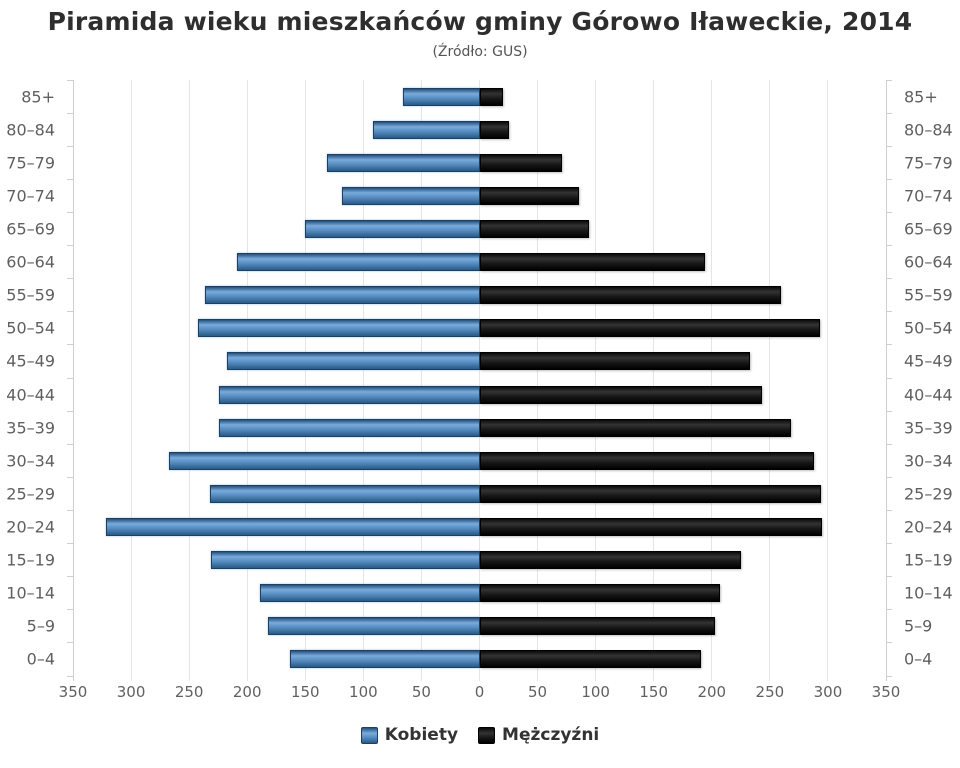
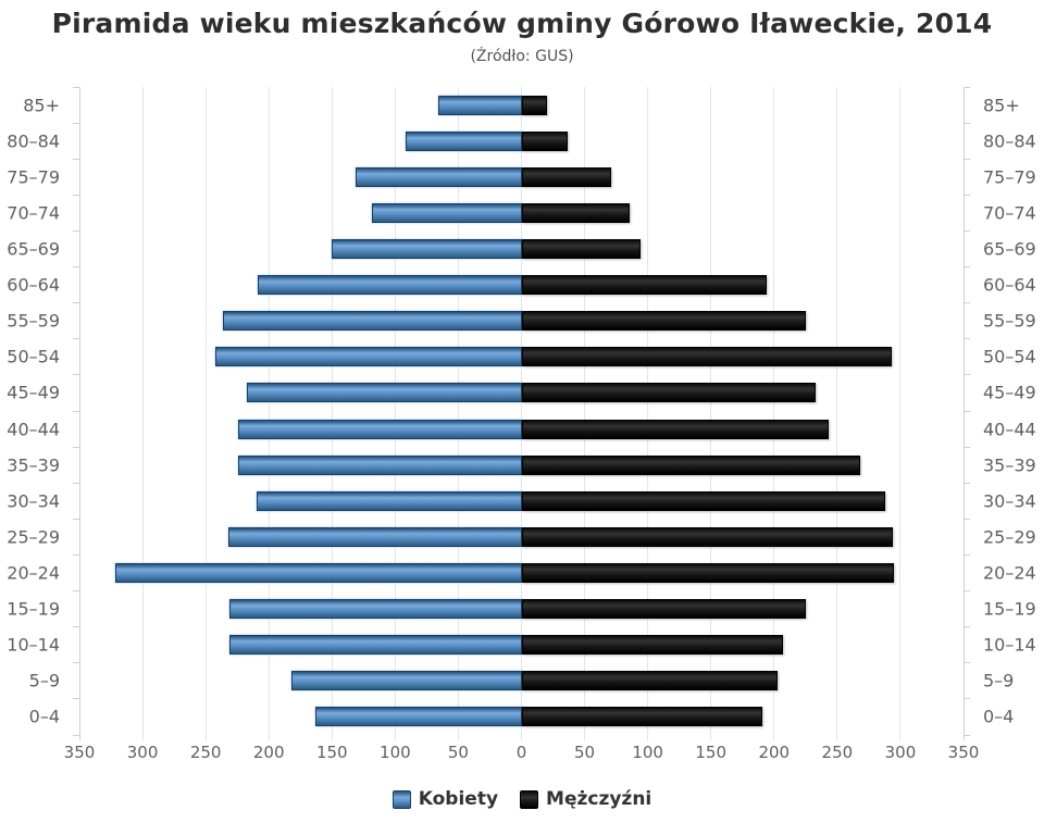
Mężczyźni/80–84: 25 -> 37
Mężczyźni/55–59: 260 -> 225
Kobiety/30–34: 267 -> 210
Kobiety/10–14: 189 -> 231
